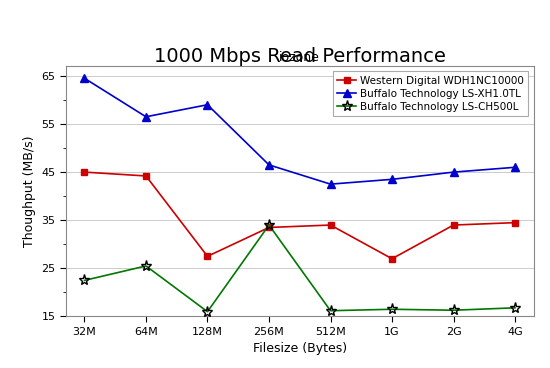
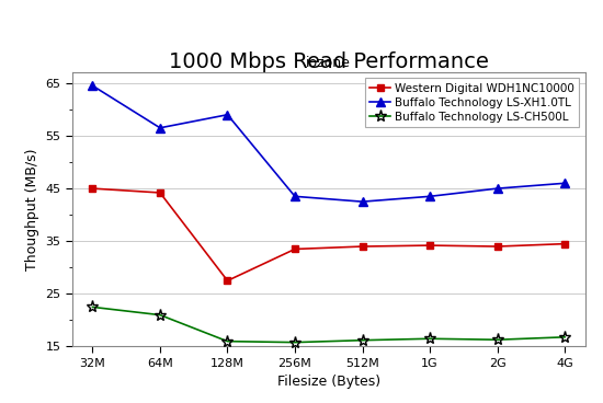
Buffalo Technology LS-CH500L/64M: 25.5 -> 21.0
Buffalo Technology LS-XH1.0TL/256M: 46.5 -> 43.5
Buffalo Technology LS-CH500L/256M: 34.0 -> 15.8
Western Digital WDH1NC10000/1G: 27.0 -> 34.2
